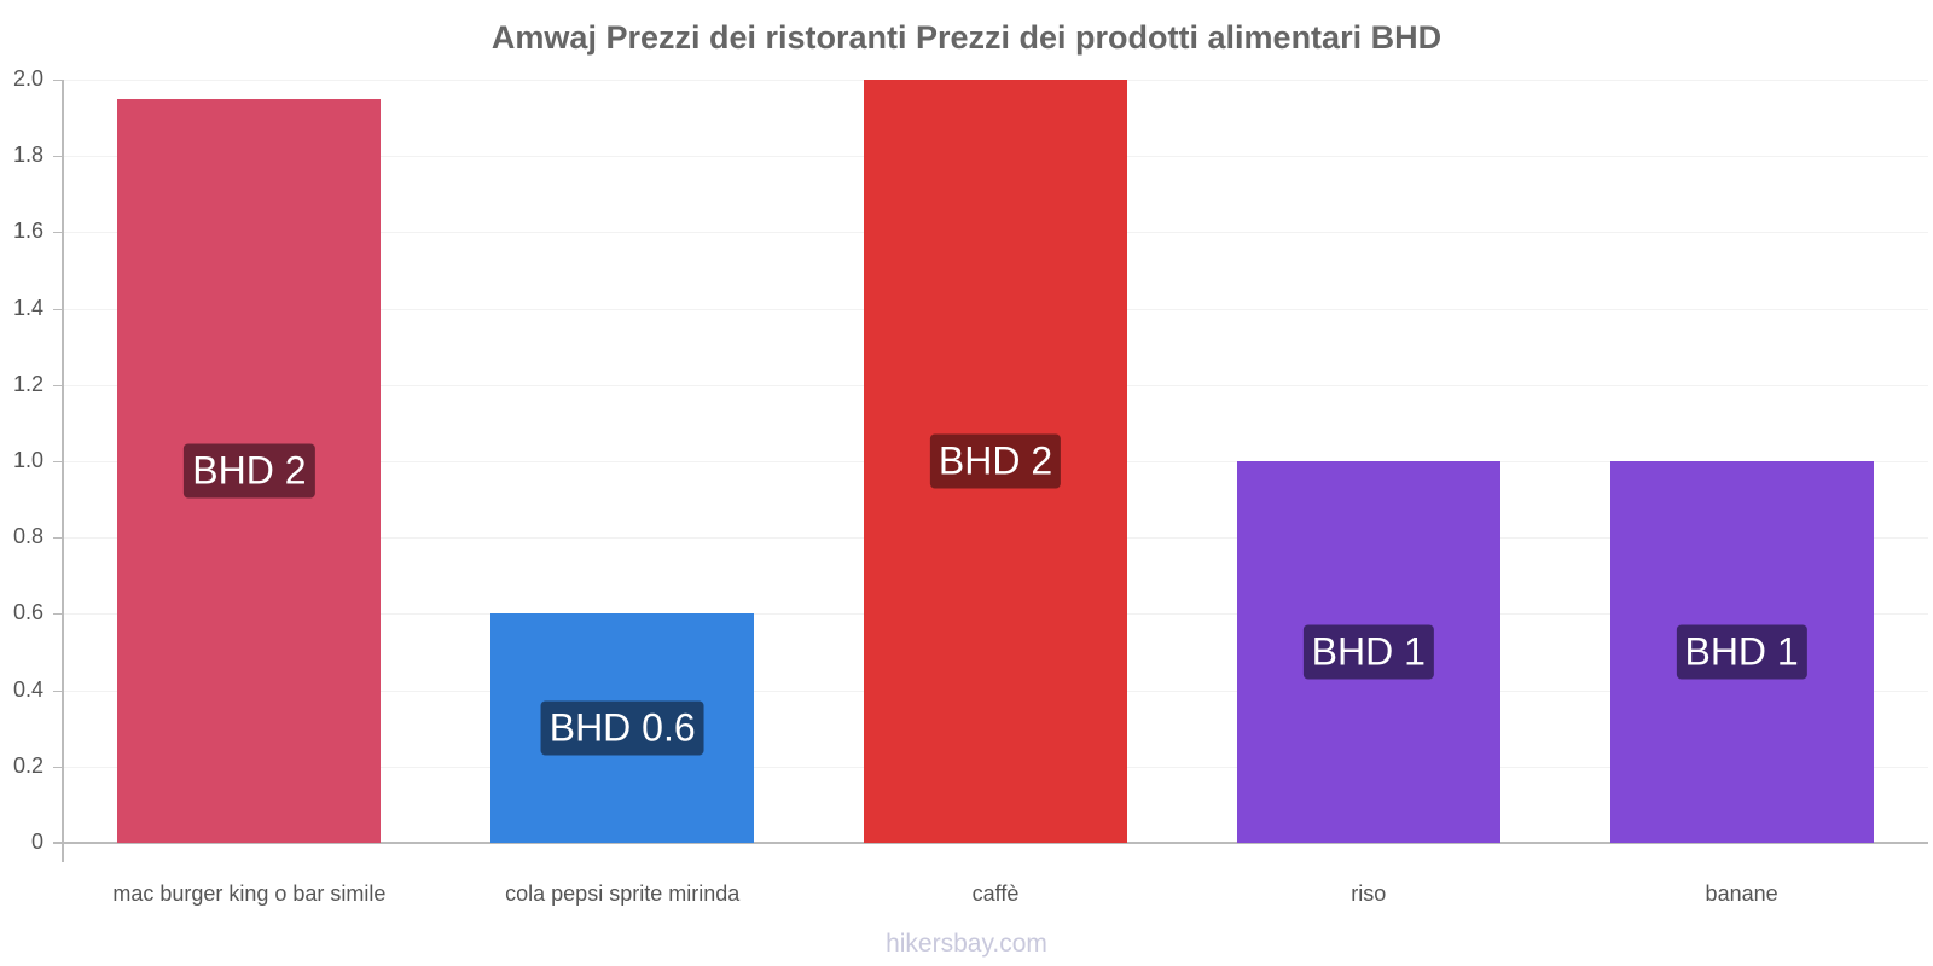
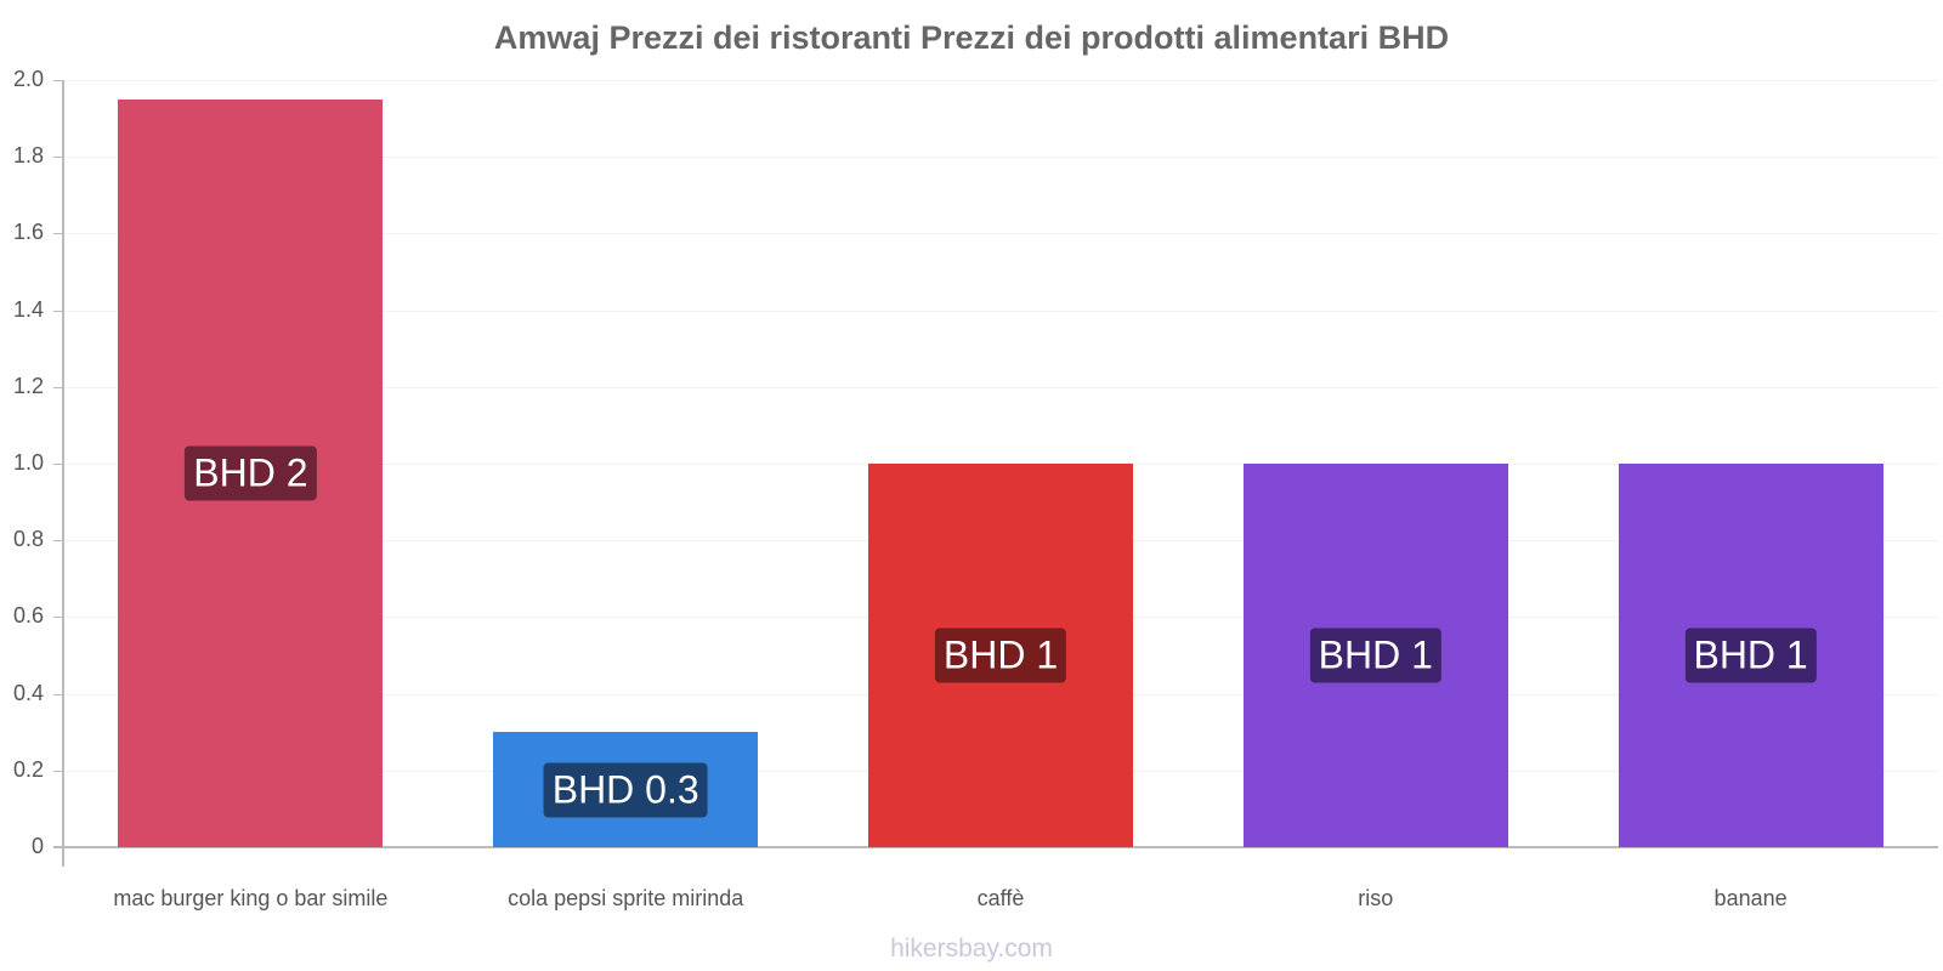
cola pepsi sprite mirinda: 0.6 -> 0.3
caffè: 2 -> 1
